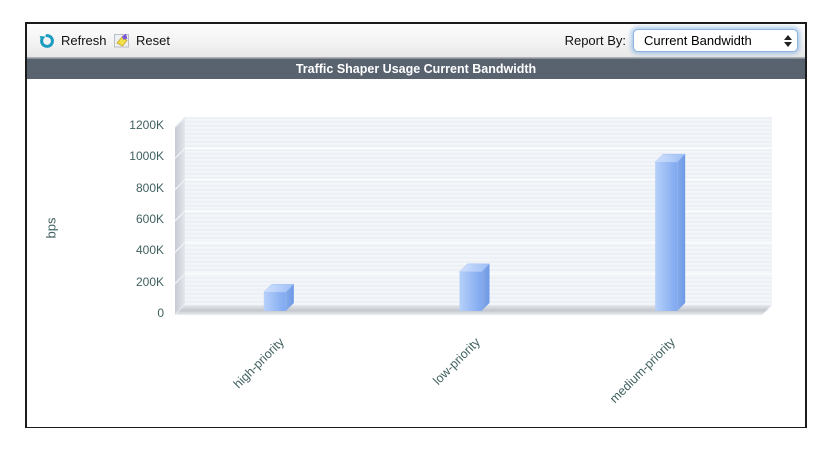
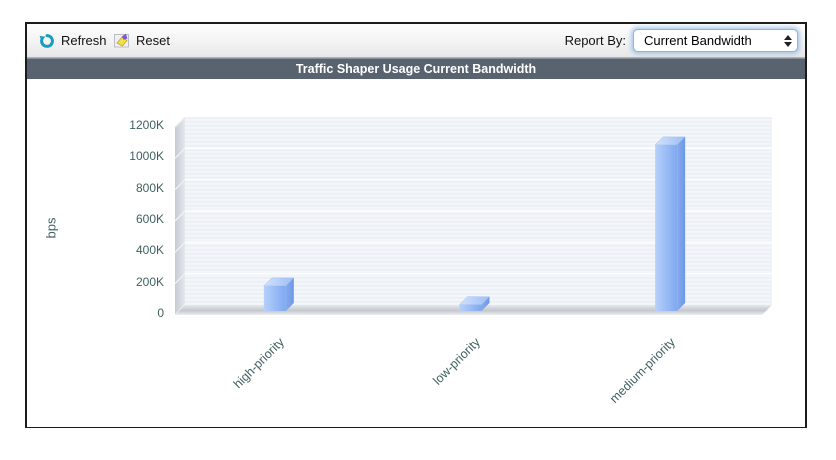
high-priority: 120K -> 160K
low-priority: 250K -> 40K
medium-priority: 950K -> 1060K
